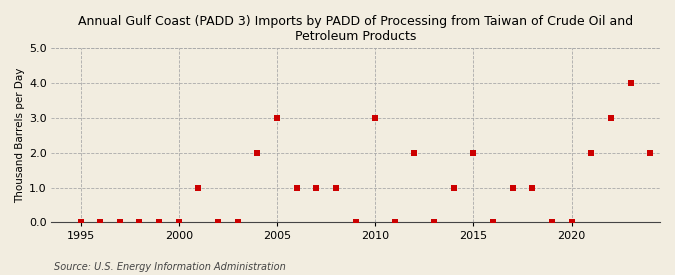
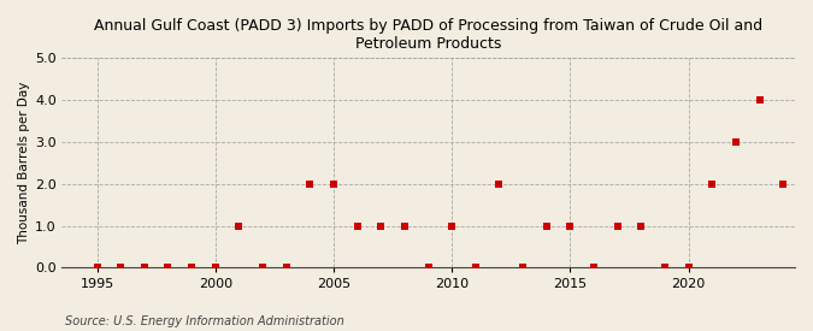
2005: 3 -> 2
2010: 3 -> 1
2015: 2 -> 1
